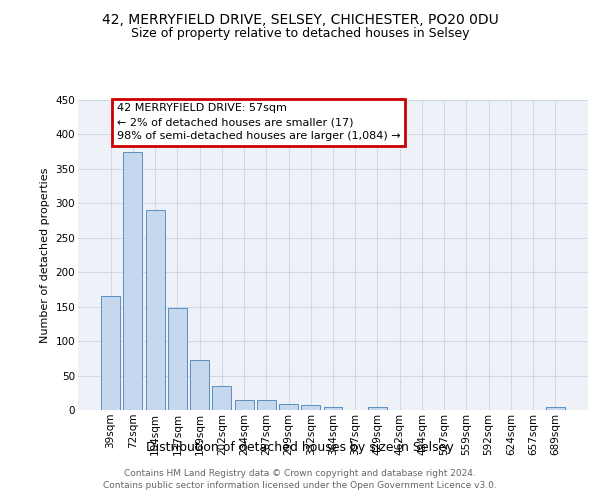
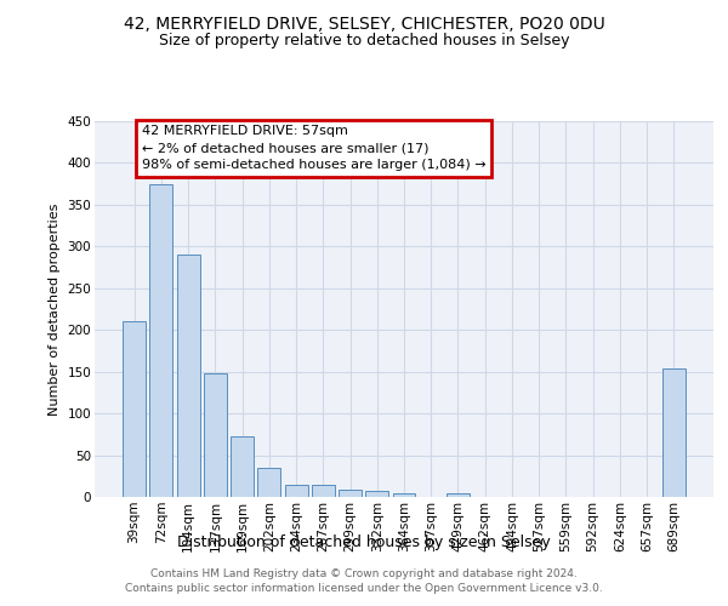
39sqm: 165 -> 210
689sqm: 4 -> 154
